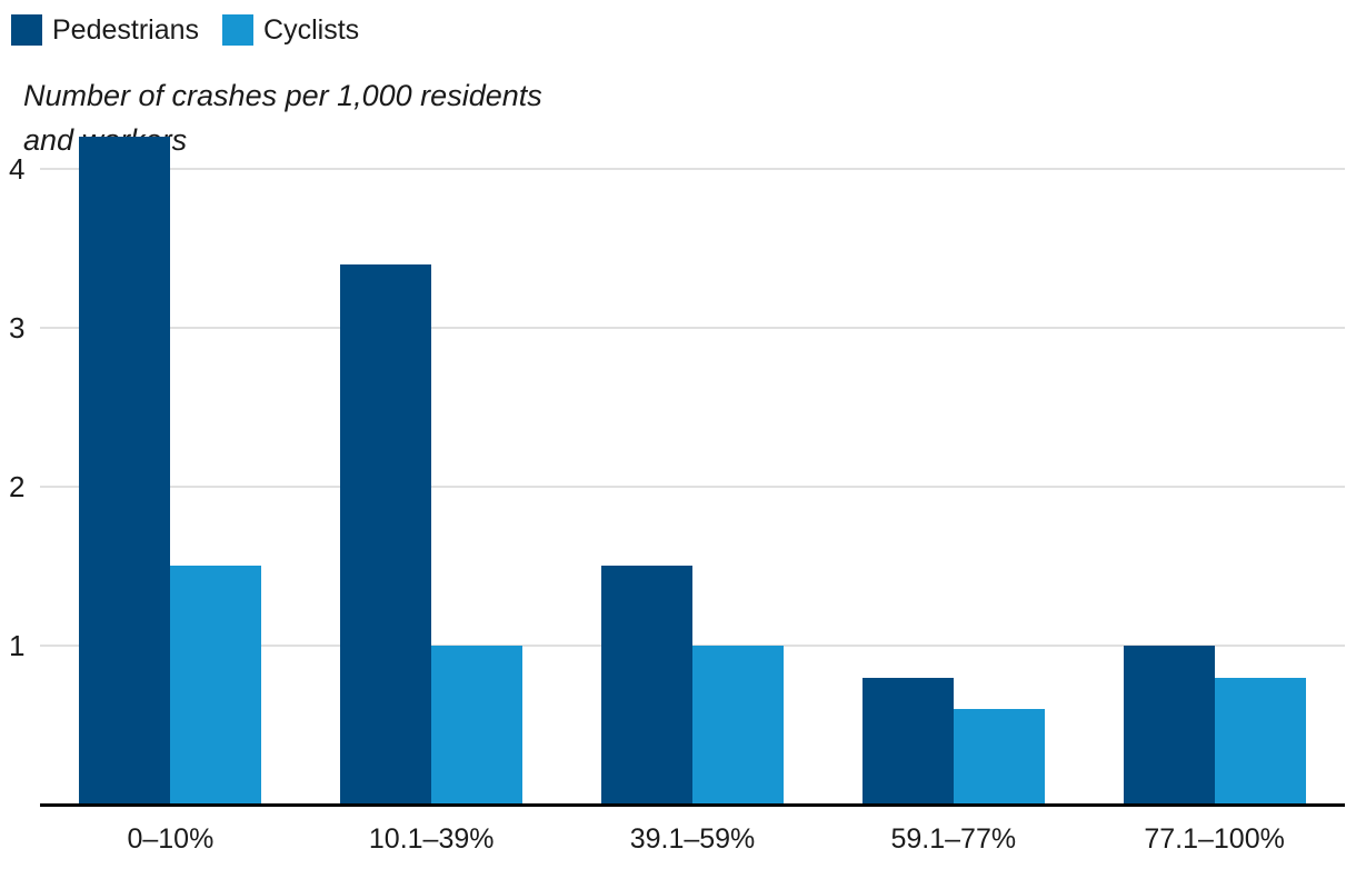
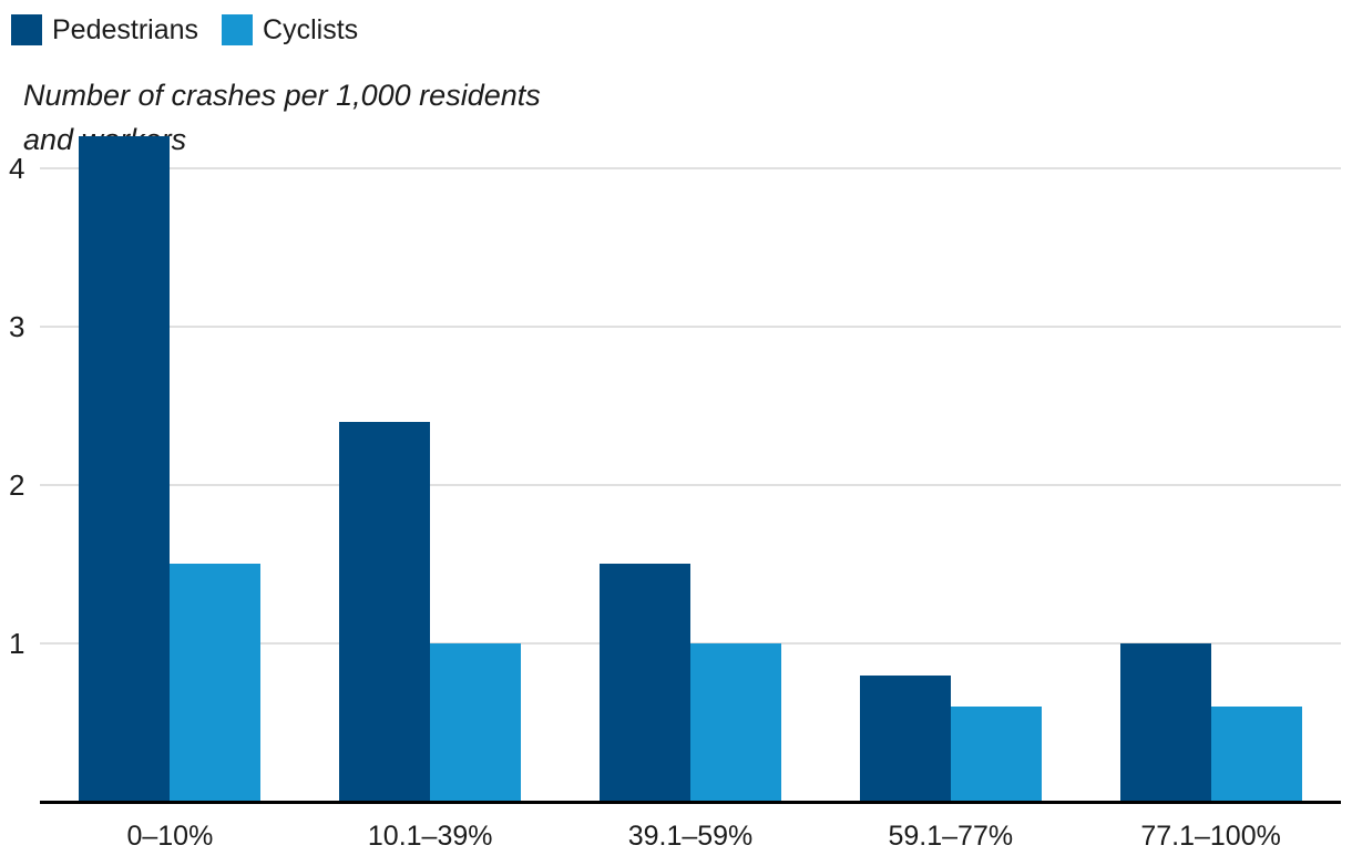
Pedestrians/10.1–39%: 3.4 -> 2.4
Cyclists/77.1–100%: 0.8 -> 0.6
